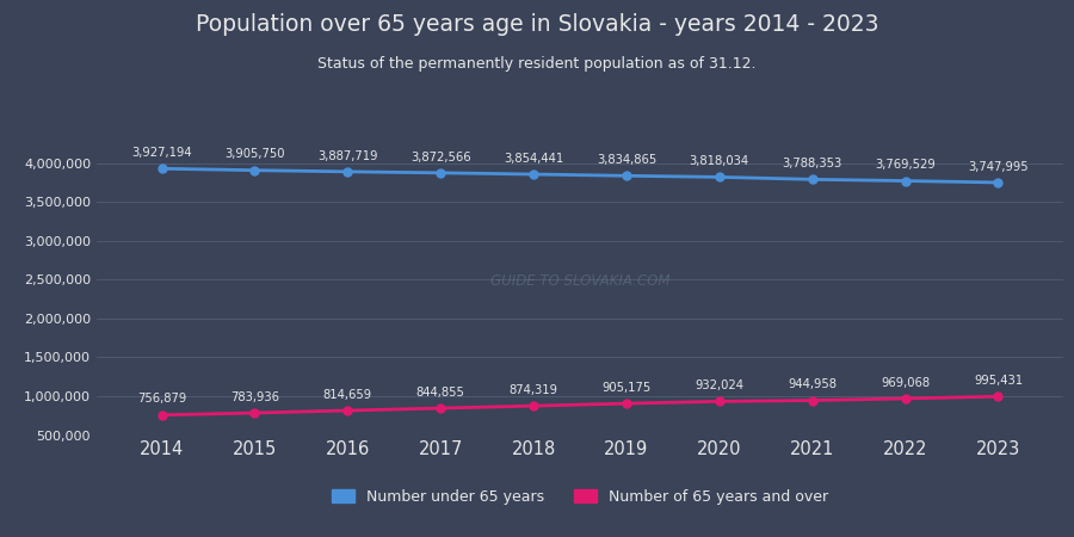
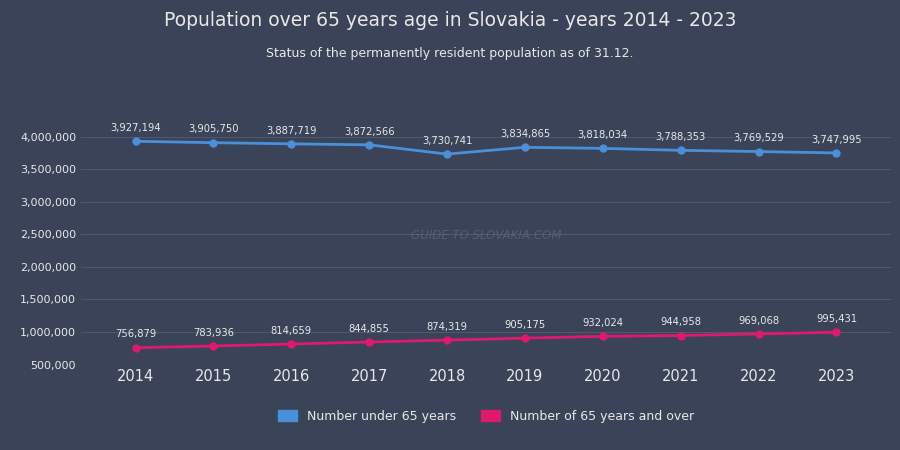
Number under 65 years/2018: 3,854,441 -> 3,730,741
